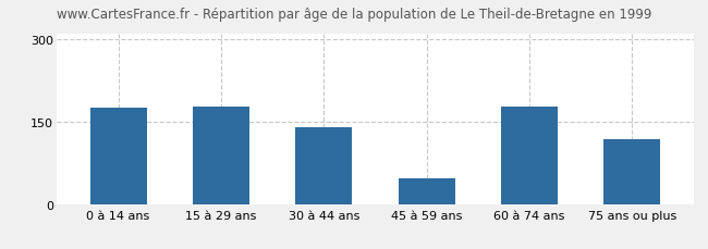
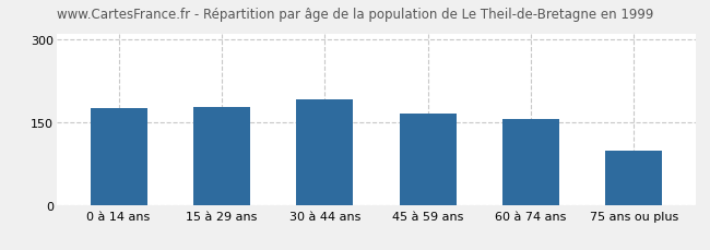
30 à 44 ans: 140 -> 192
45 à 59 ans: 46 -> 166
60 à 74 ans: 178 -> 156
75 ans ou plus: 118 -> 98
